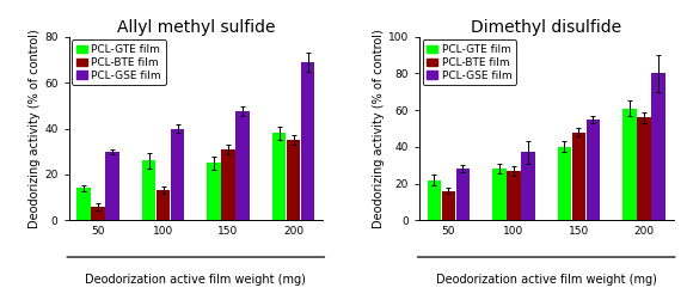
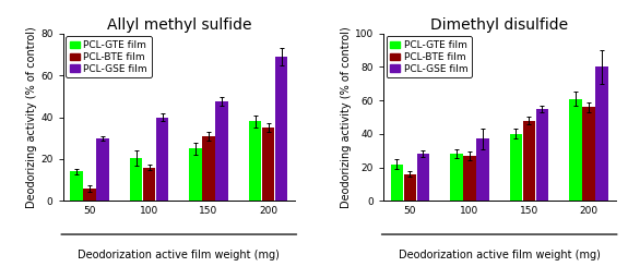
Allyl methyl sulfide/PCL-GTE film/100: 26 -> 20
Allyl methyl sulfide/PCL-BTE film/100: 13 -> 16
